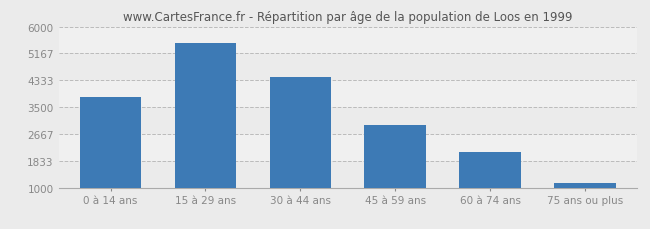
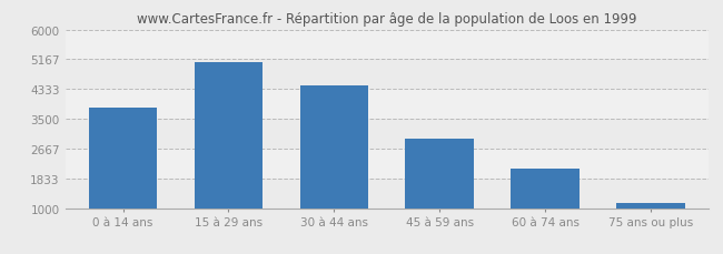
15 à 29 ans: 5500 -> 5100
